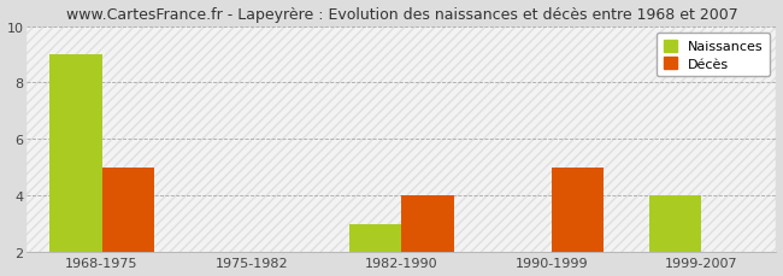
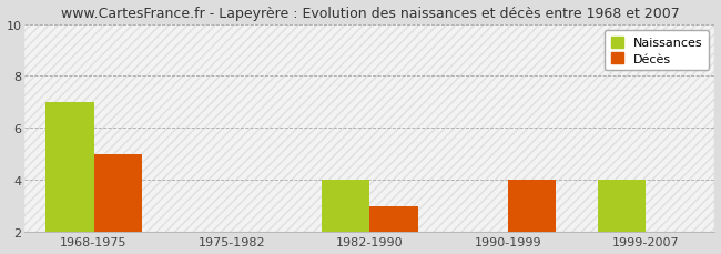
Naissances/1968-1975: 9 -> 7
Naissances/1982-1990: 3 -> 4
Décès/1982-1990: 4 -> 3
Décès/1990-1999: 5 -> 4
